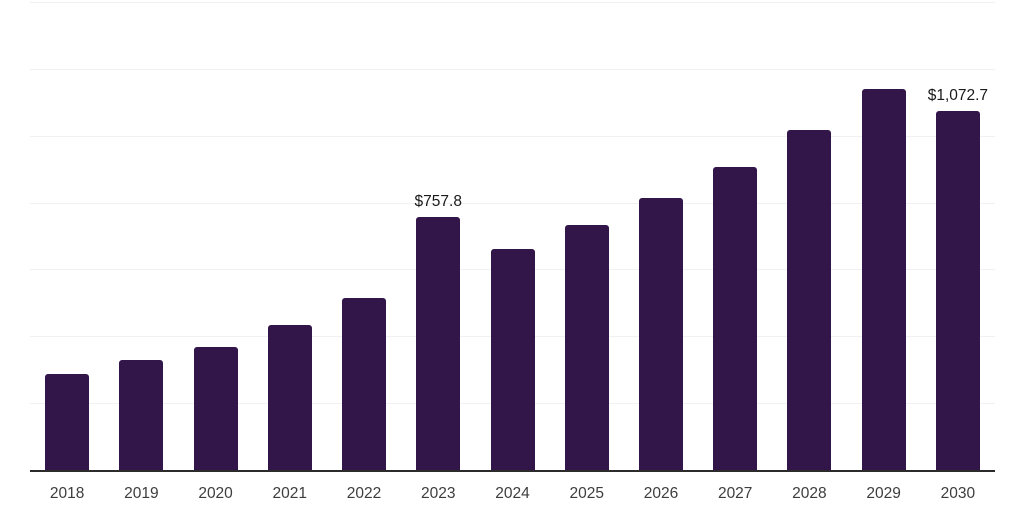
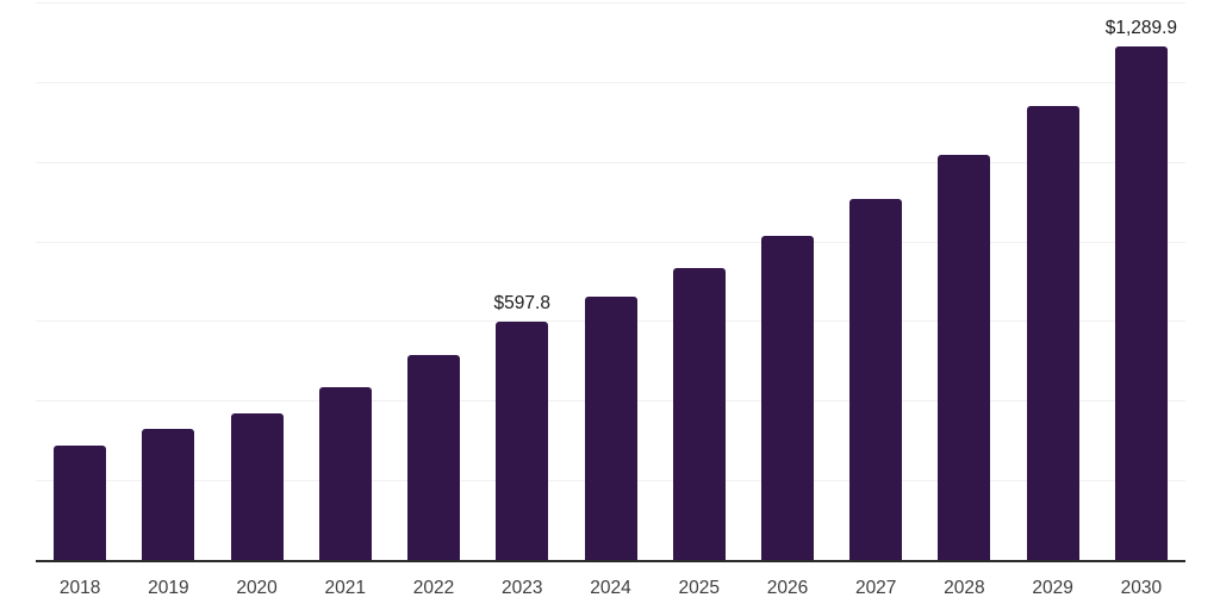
2023: $757.8 -> $597.8
2030: $1,072.7 -> $1,289.9
